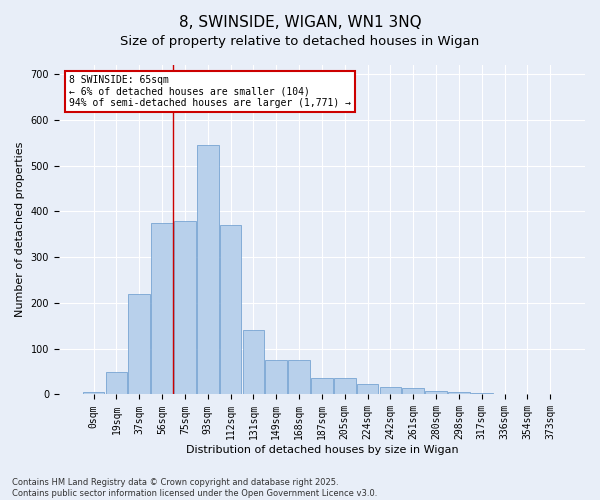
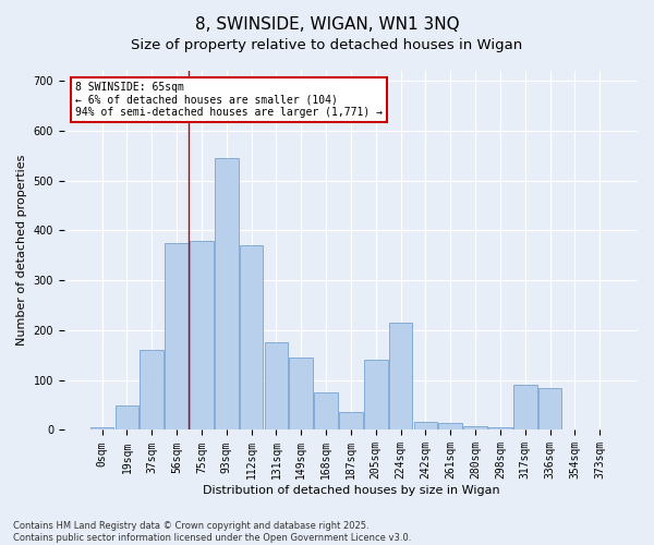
37sqm: 220 -> 160
131sqm: 140 -> 175
149sqm: 75 -> 145
205sqm: 35 -> 140
224sqm: 22 -> 215
317sqm: 3 -> 90
336sqm: 1 -> 85
